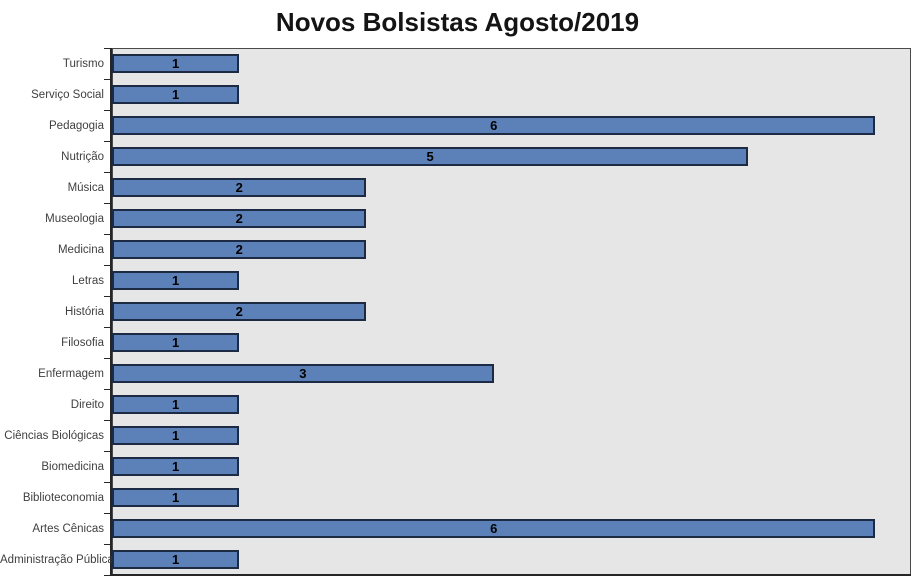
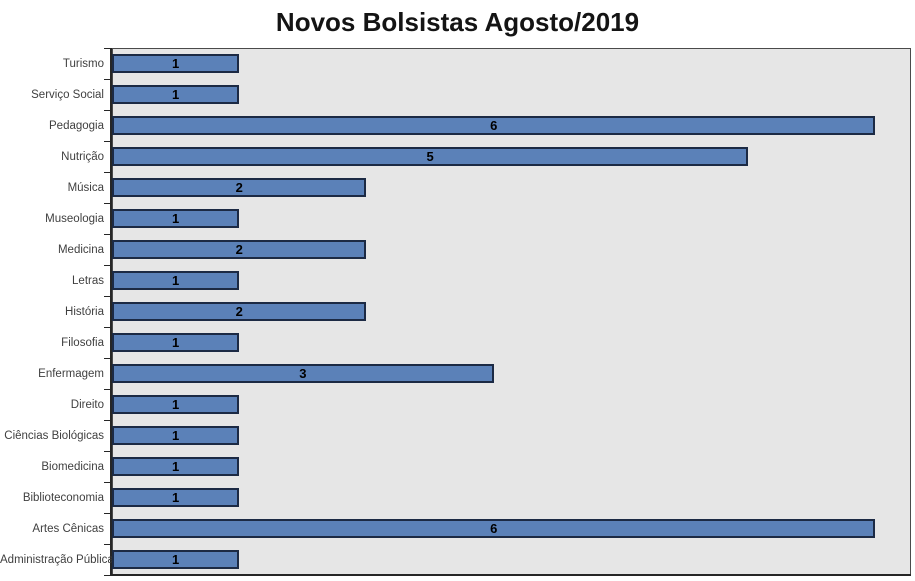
Museologia: 2 -> 1
